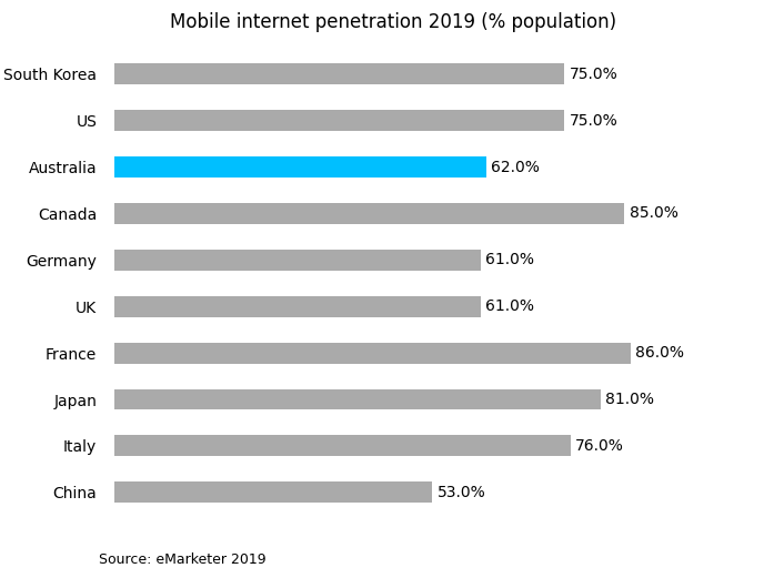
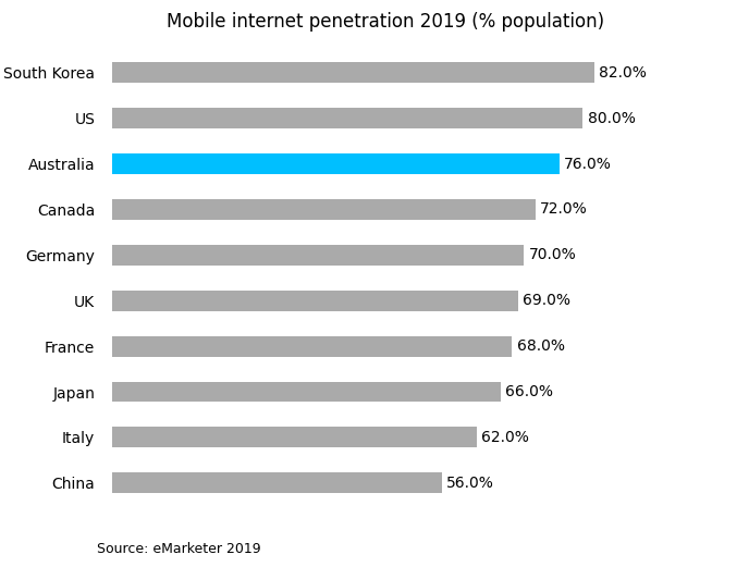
South Korea: 75.0% -> 82.0%
US: 75.0% -> 80.0%
Australia: 62.0% -> 76.0%
Canada: 85.0% -> 72.0%
Germany: 61.0% -> 70.0%
UK: 61.0% -> 69.0%
France: 86.0% -> 68.0%
Japan: 81.0% -> 66.0%
Italy: 76.0% -> 62.0%
China: 53.0% -> 56.0%
